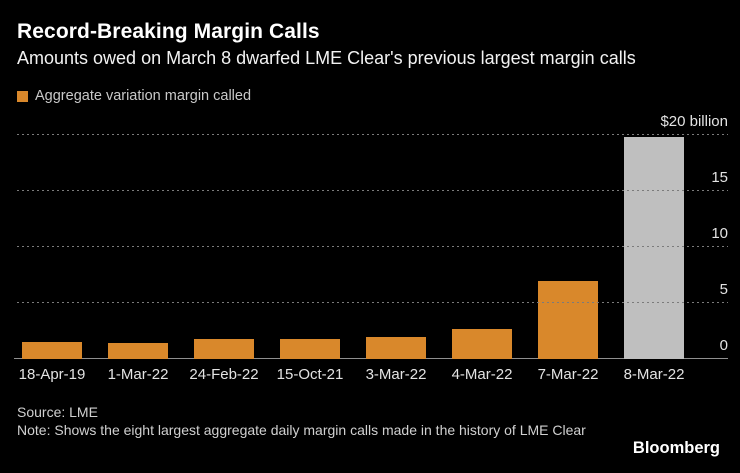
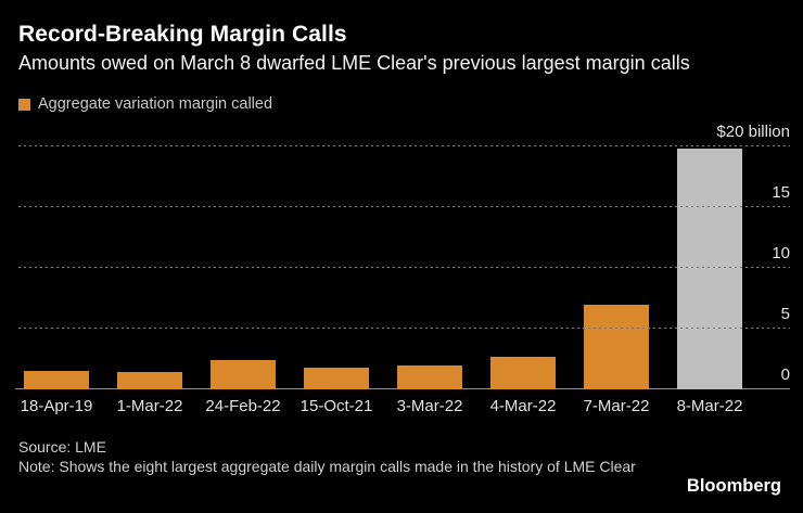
24-Feb-22: 1.8 -> 2.4
